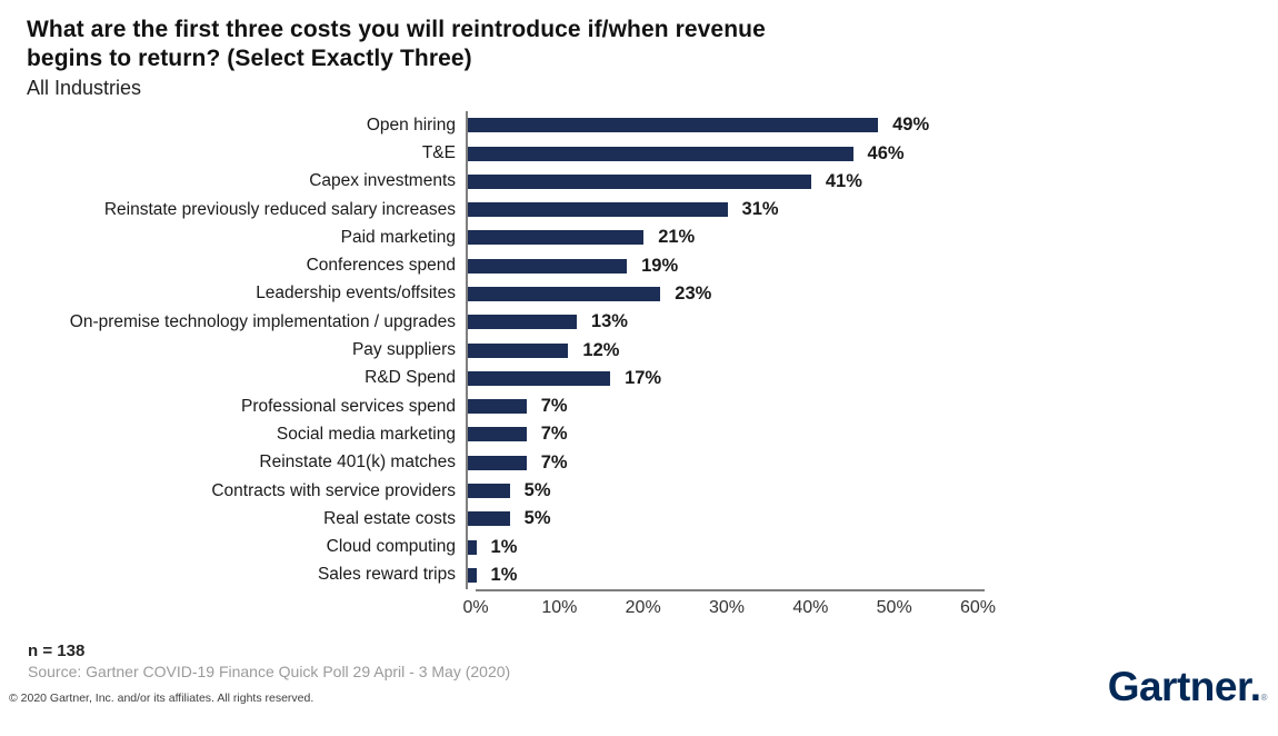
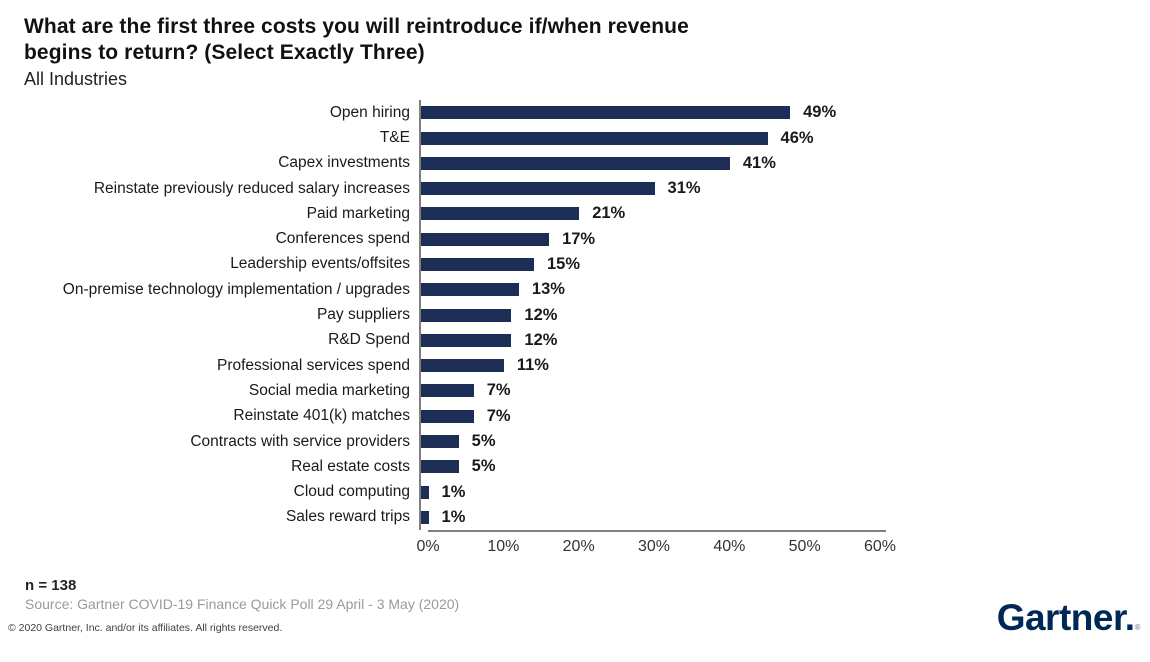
Conferences spend: 19% -> 17%
Leadership events/offsites: 23% -> 15%
R&D Spend: 17% -> 12%
Professional services spend: 7% -> 11%
